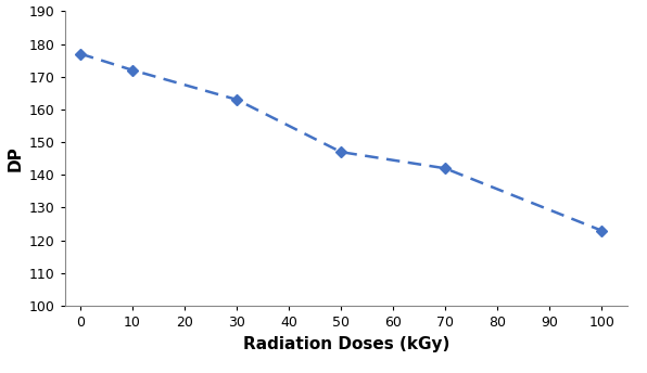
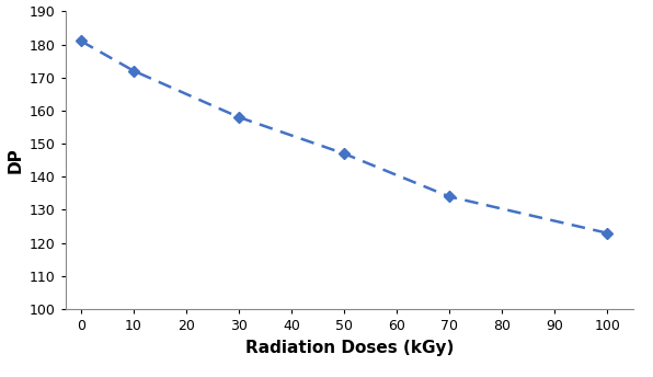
0: 177 -> 181
30: 163 -> 158
70: 142 -> 134
